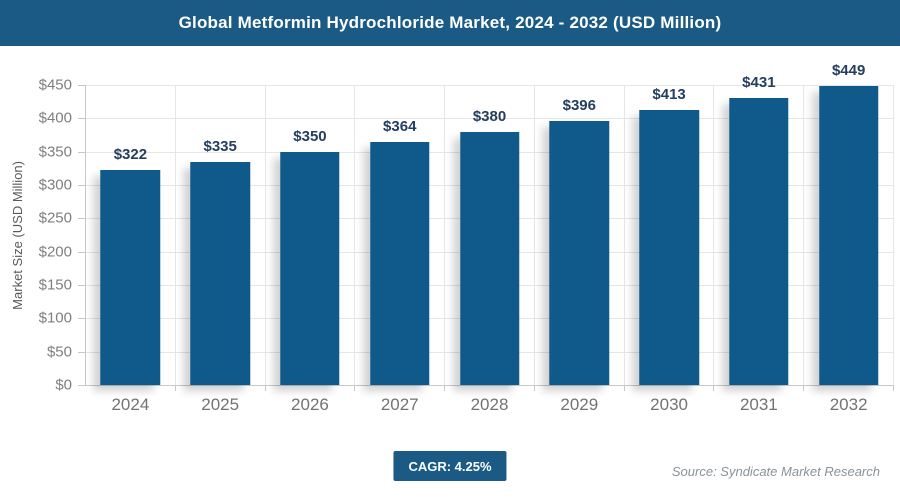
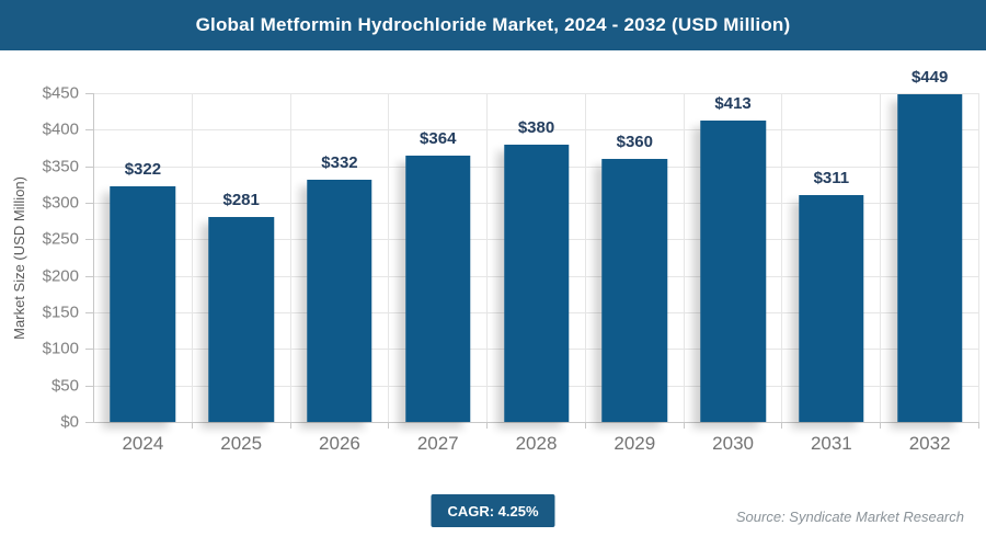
2025: $335 -> $281
2026: $350 -> $332
2029: $396 -> $360
2031: $431 -> $311
